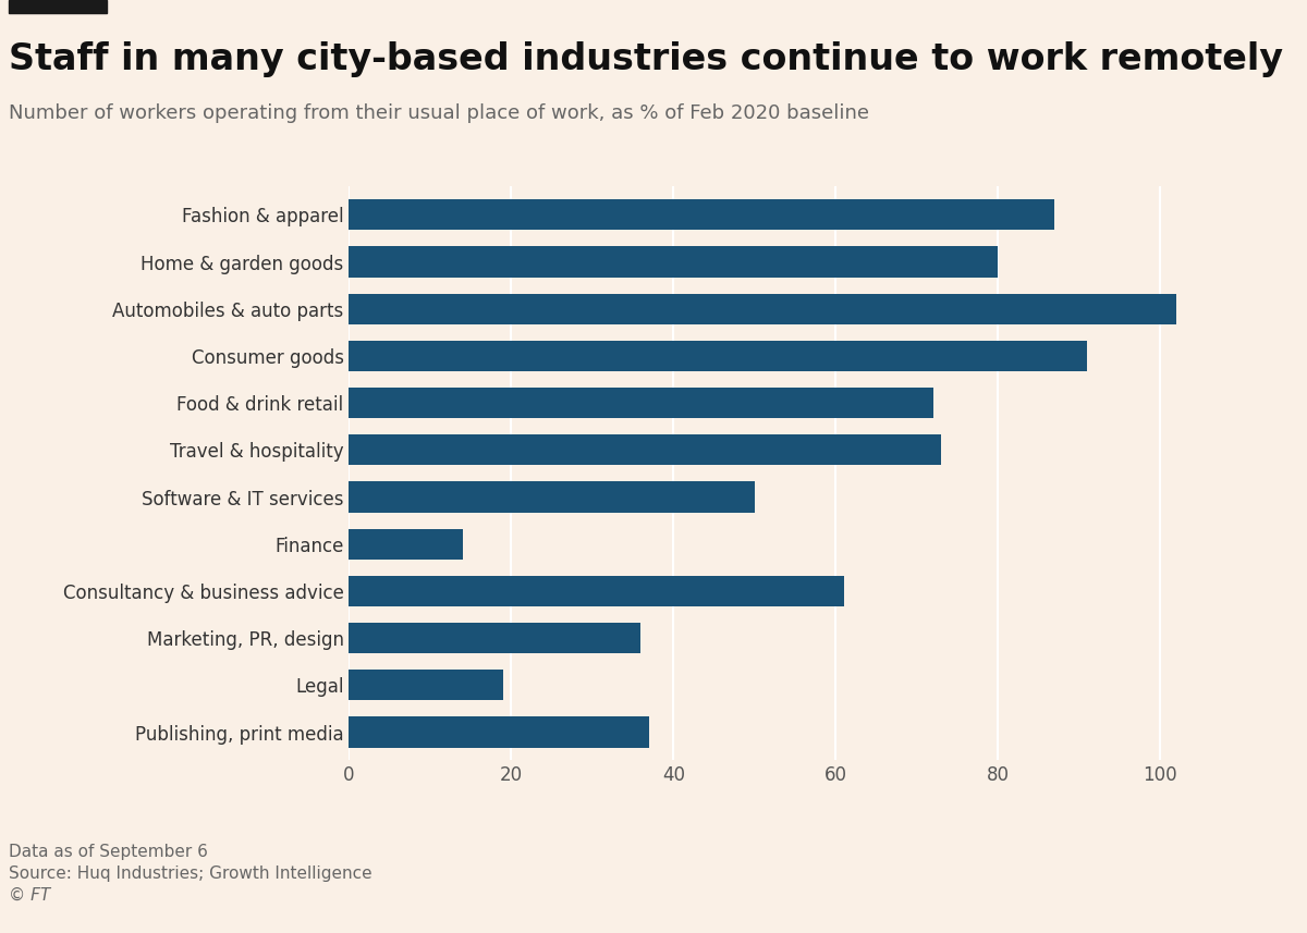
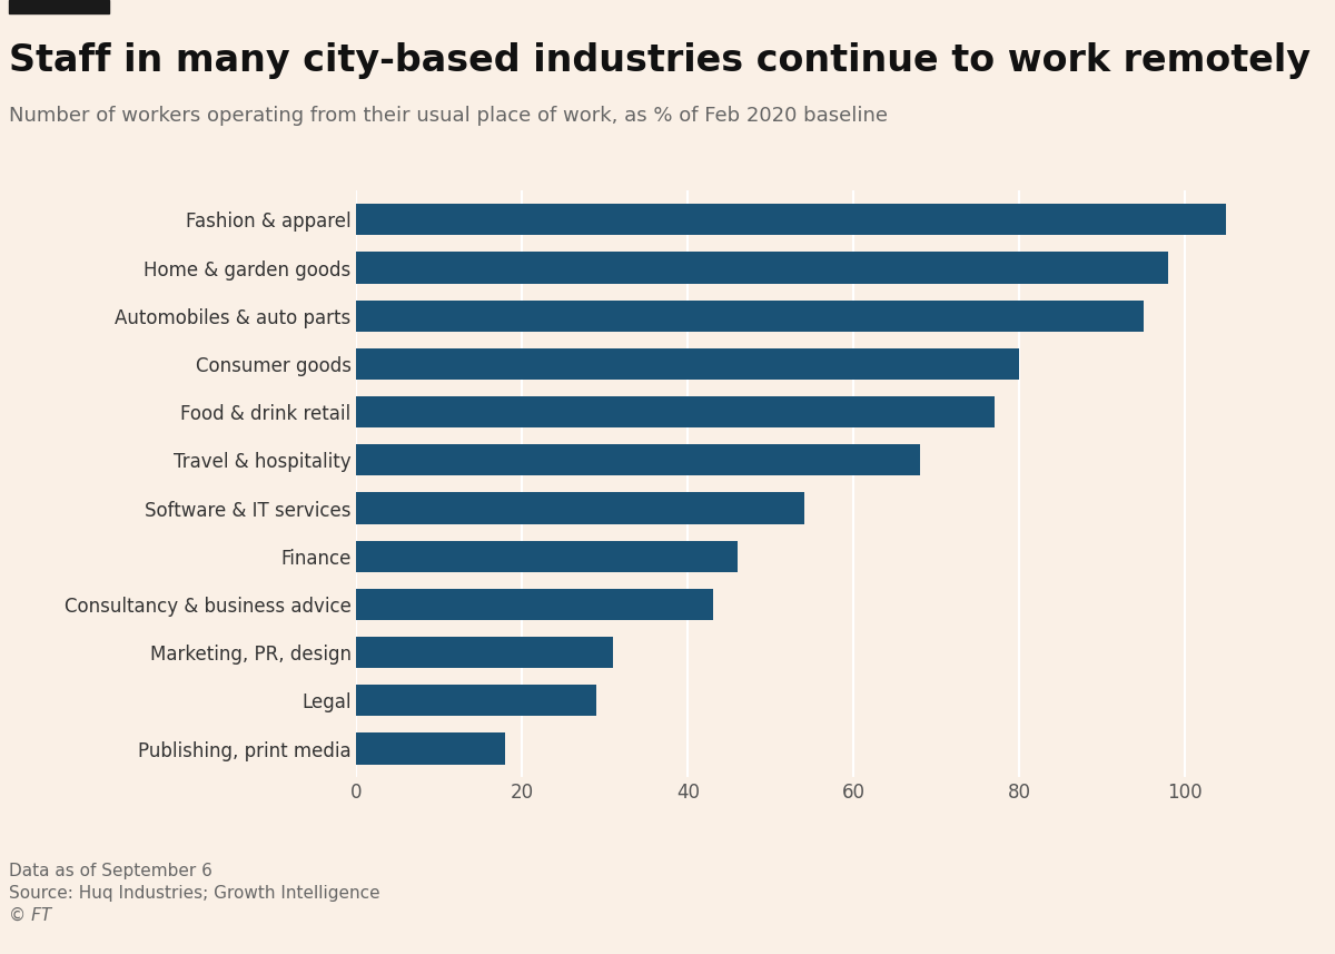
Fashion & apparel: 87 -> 105
Home & garden goods: 80 -> 98
Automobiles & auto parts: 102 -> 95
Consumer goods: 91 -> 80
Food & drink retail: 72 -> 77
Travel & hospitality: 73 -> 68
Software & IT services: 50 -> 54
Finance: 14 -> 46
Consultancy & business advice: 61 -> 43
Marketing, PR, design: 36 -> 31
Legal: 19 -> 29
Publishing, print media: 37 -> 18
